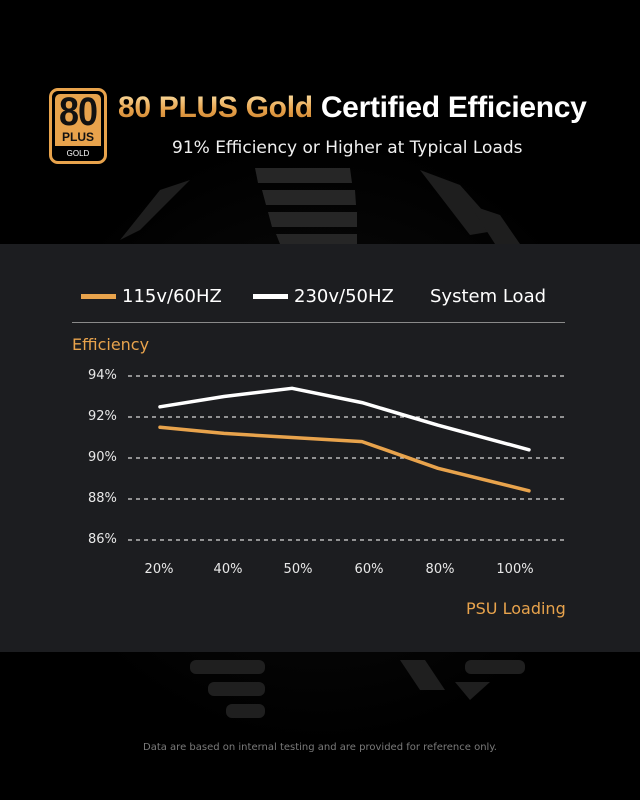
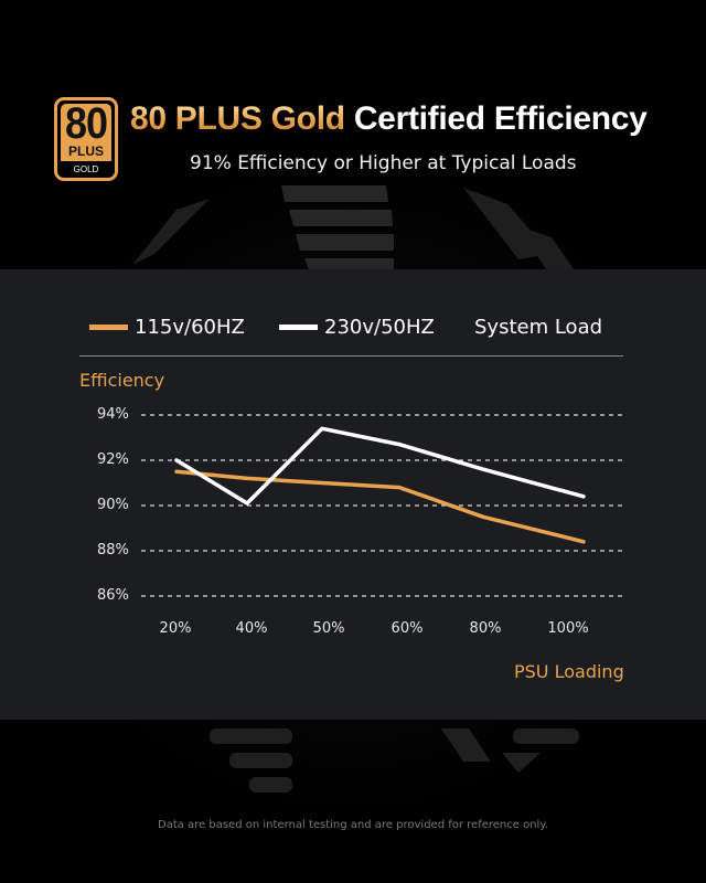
230v/50HZ/20%: 92.5% -> 92.0%
230v/50HZ/40%: 93.0% -> 90.1%
